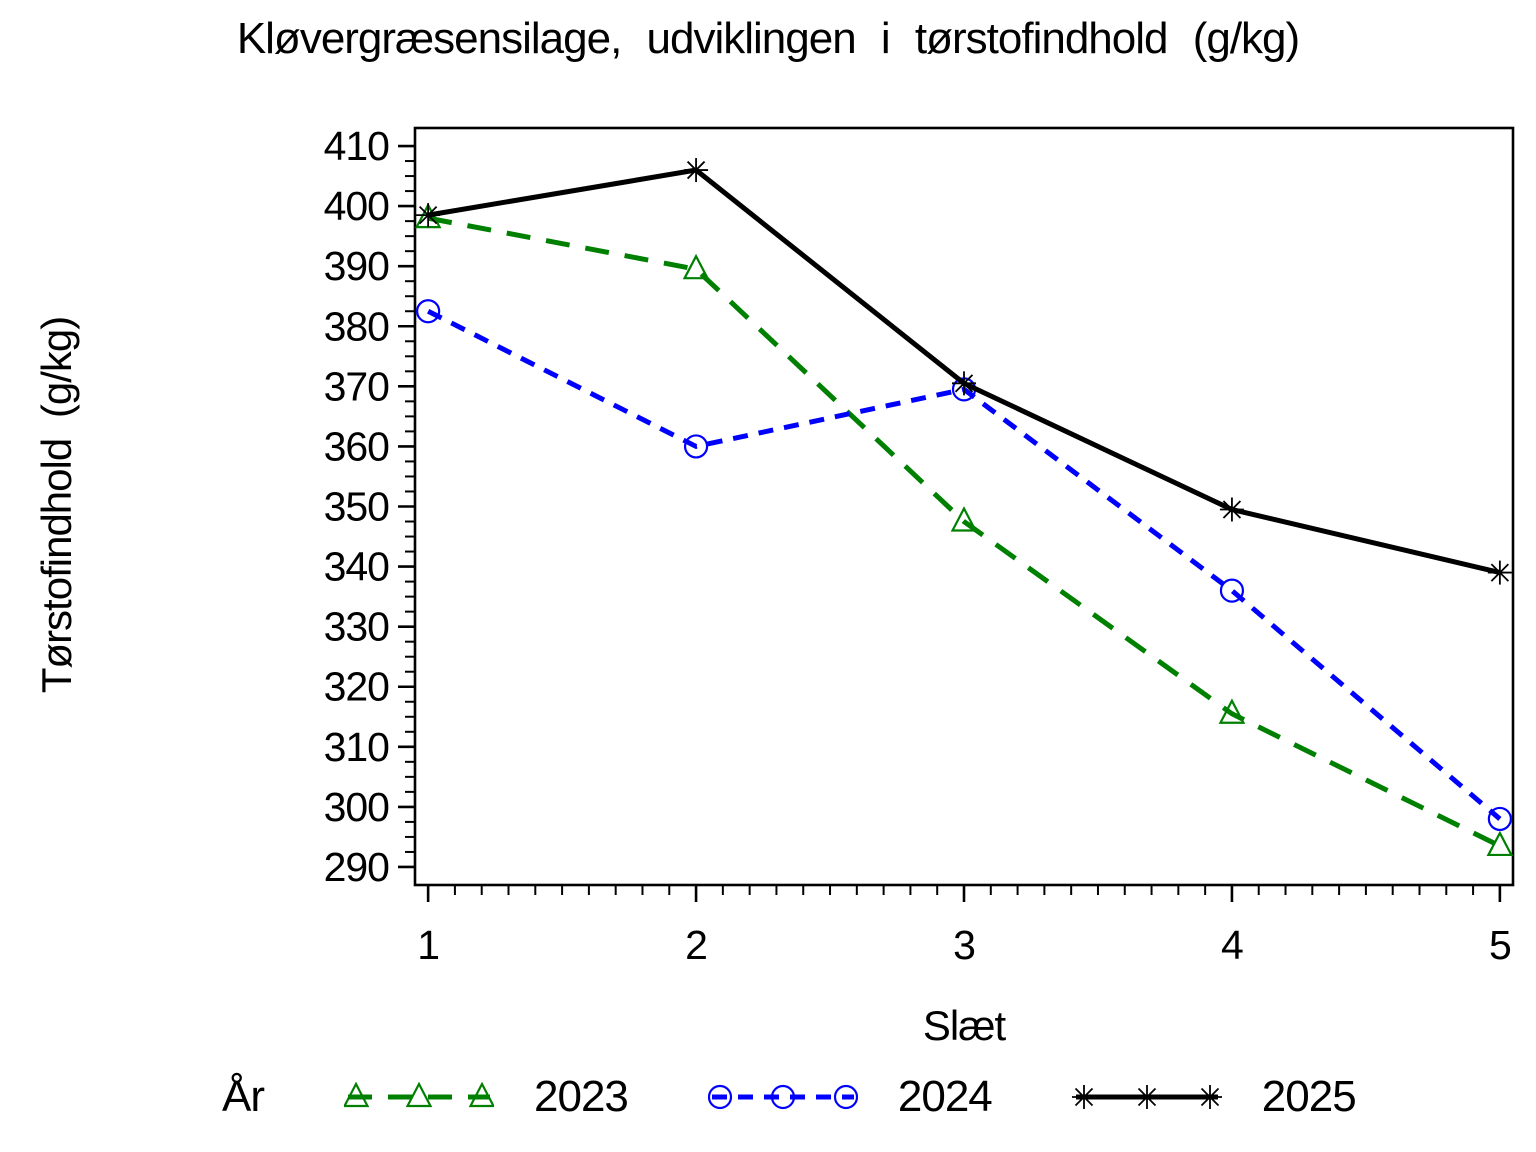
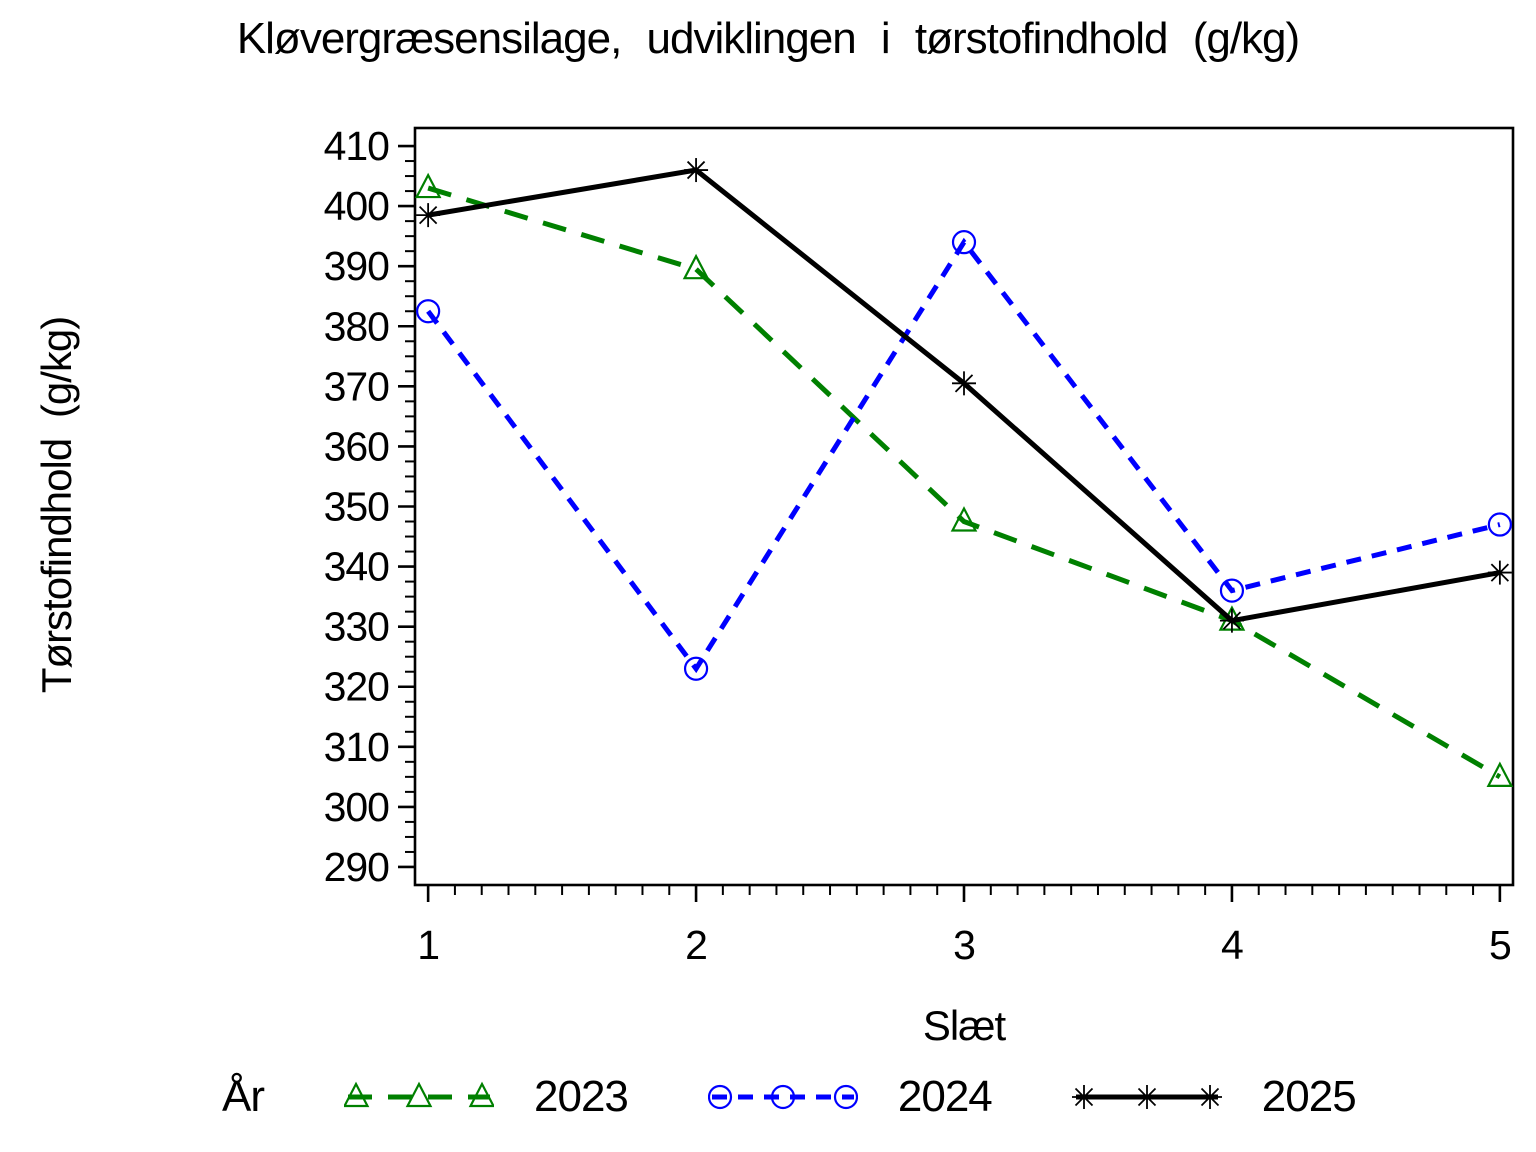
2023/1: 398 -> 403
2024/2: 360 -> 323
2024/3: 370 -> 394
2023/4: 316 -> 331
2025/4: 350 -> 331
2023/5: 294 -> 305
2024/5: 298 -> 347
